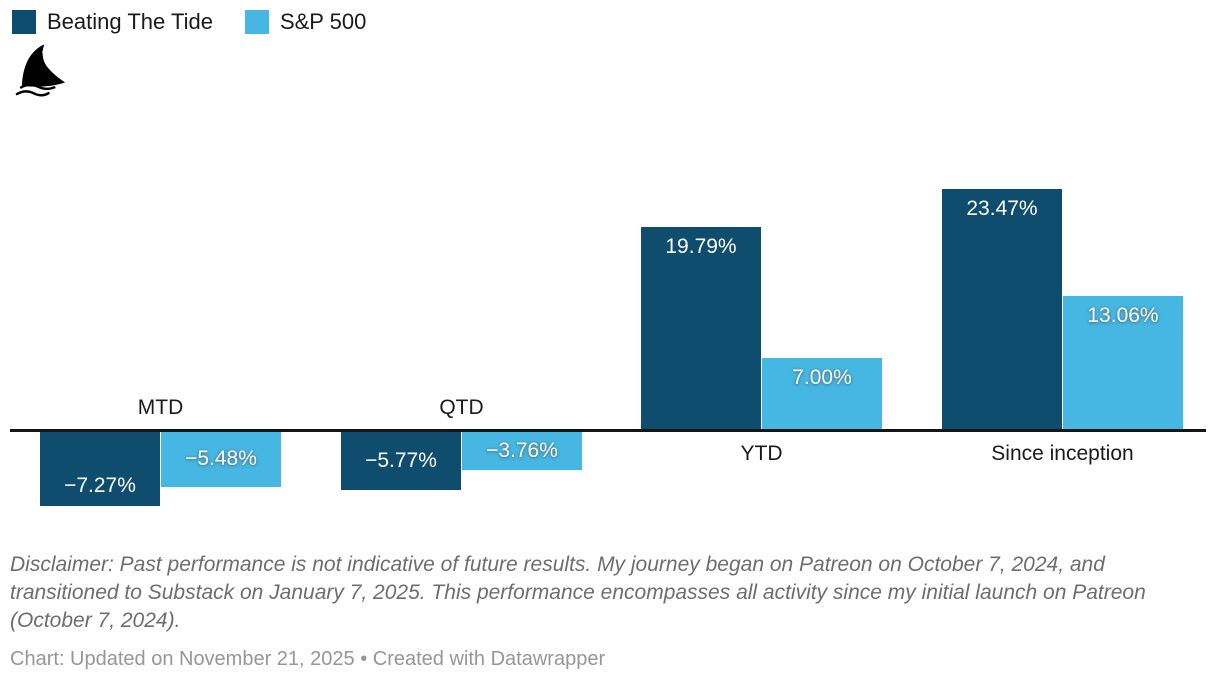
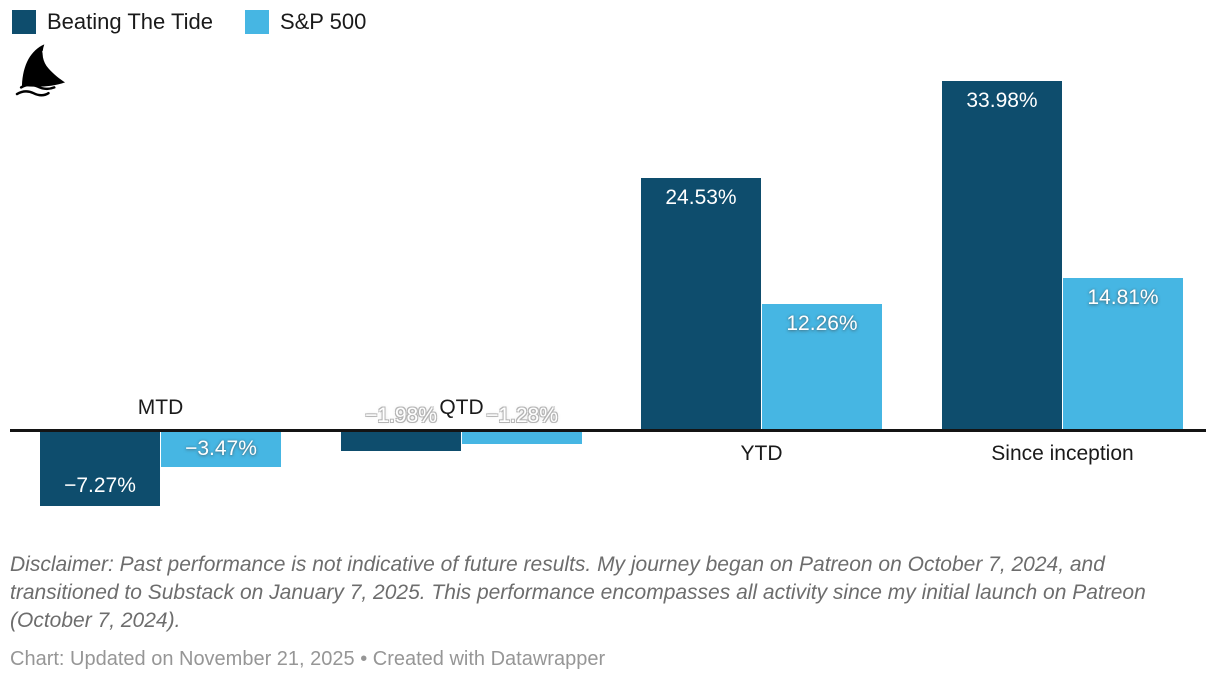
S&P 500/MTD: −5.48% -> −3.47%
Beating The Tide/QTD: −5.77% -> −1.98%
S&P 500/QTD: −3.76% -> −1.28%
Beating The Tide/YTD: 19.79% -> 24.53%
S&P 500/YTD: 7.00% -> 12.26%
Beating The Tide/Since inception: 23.47% -> 33.98%
S&P 500/Since inception: 13.06% -> 14.81%
